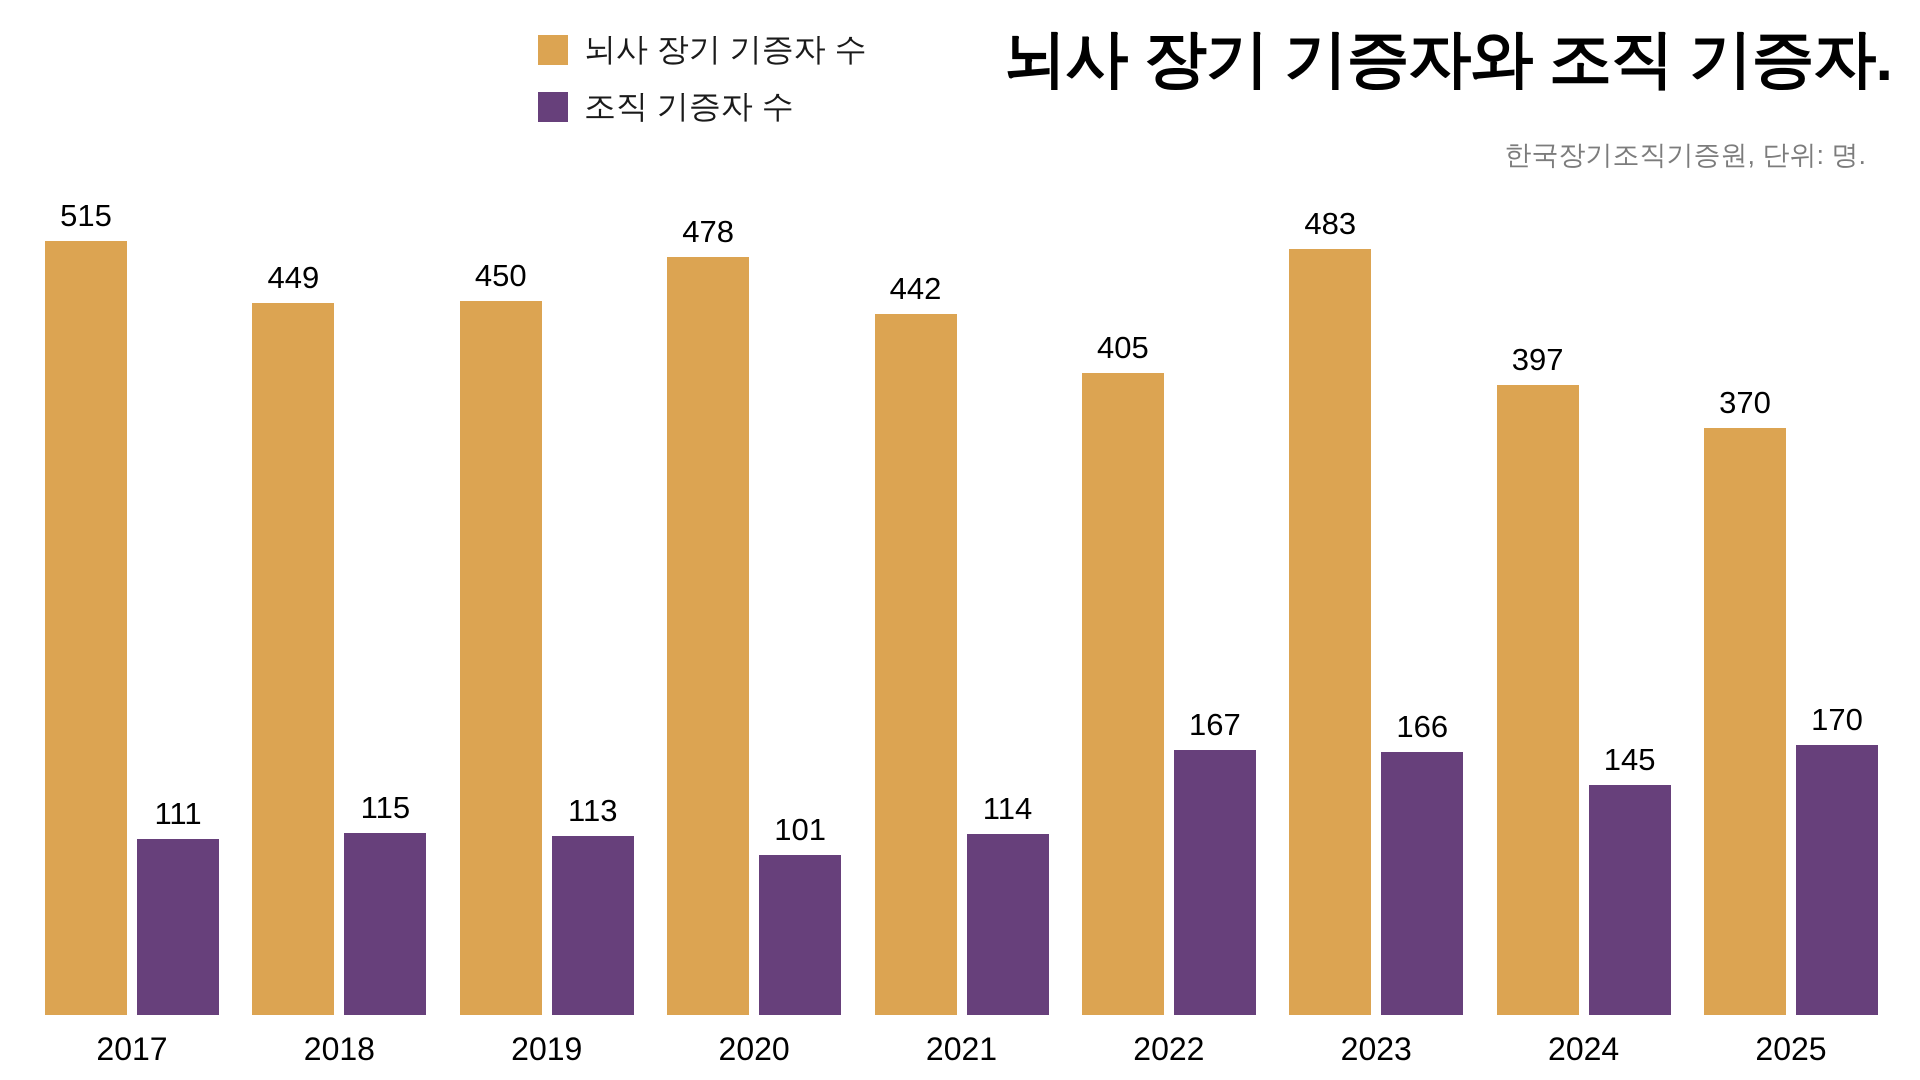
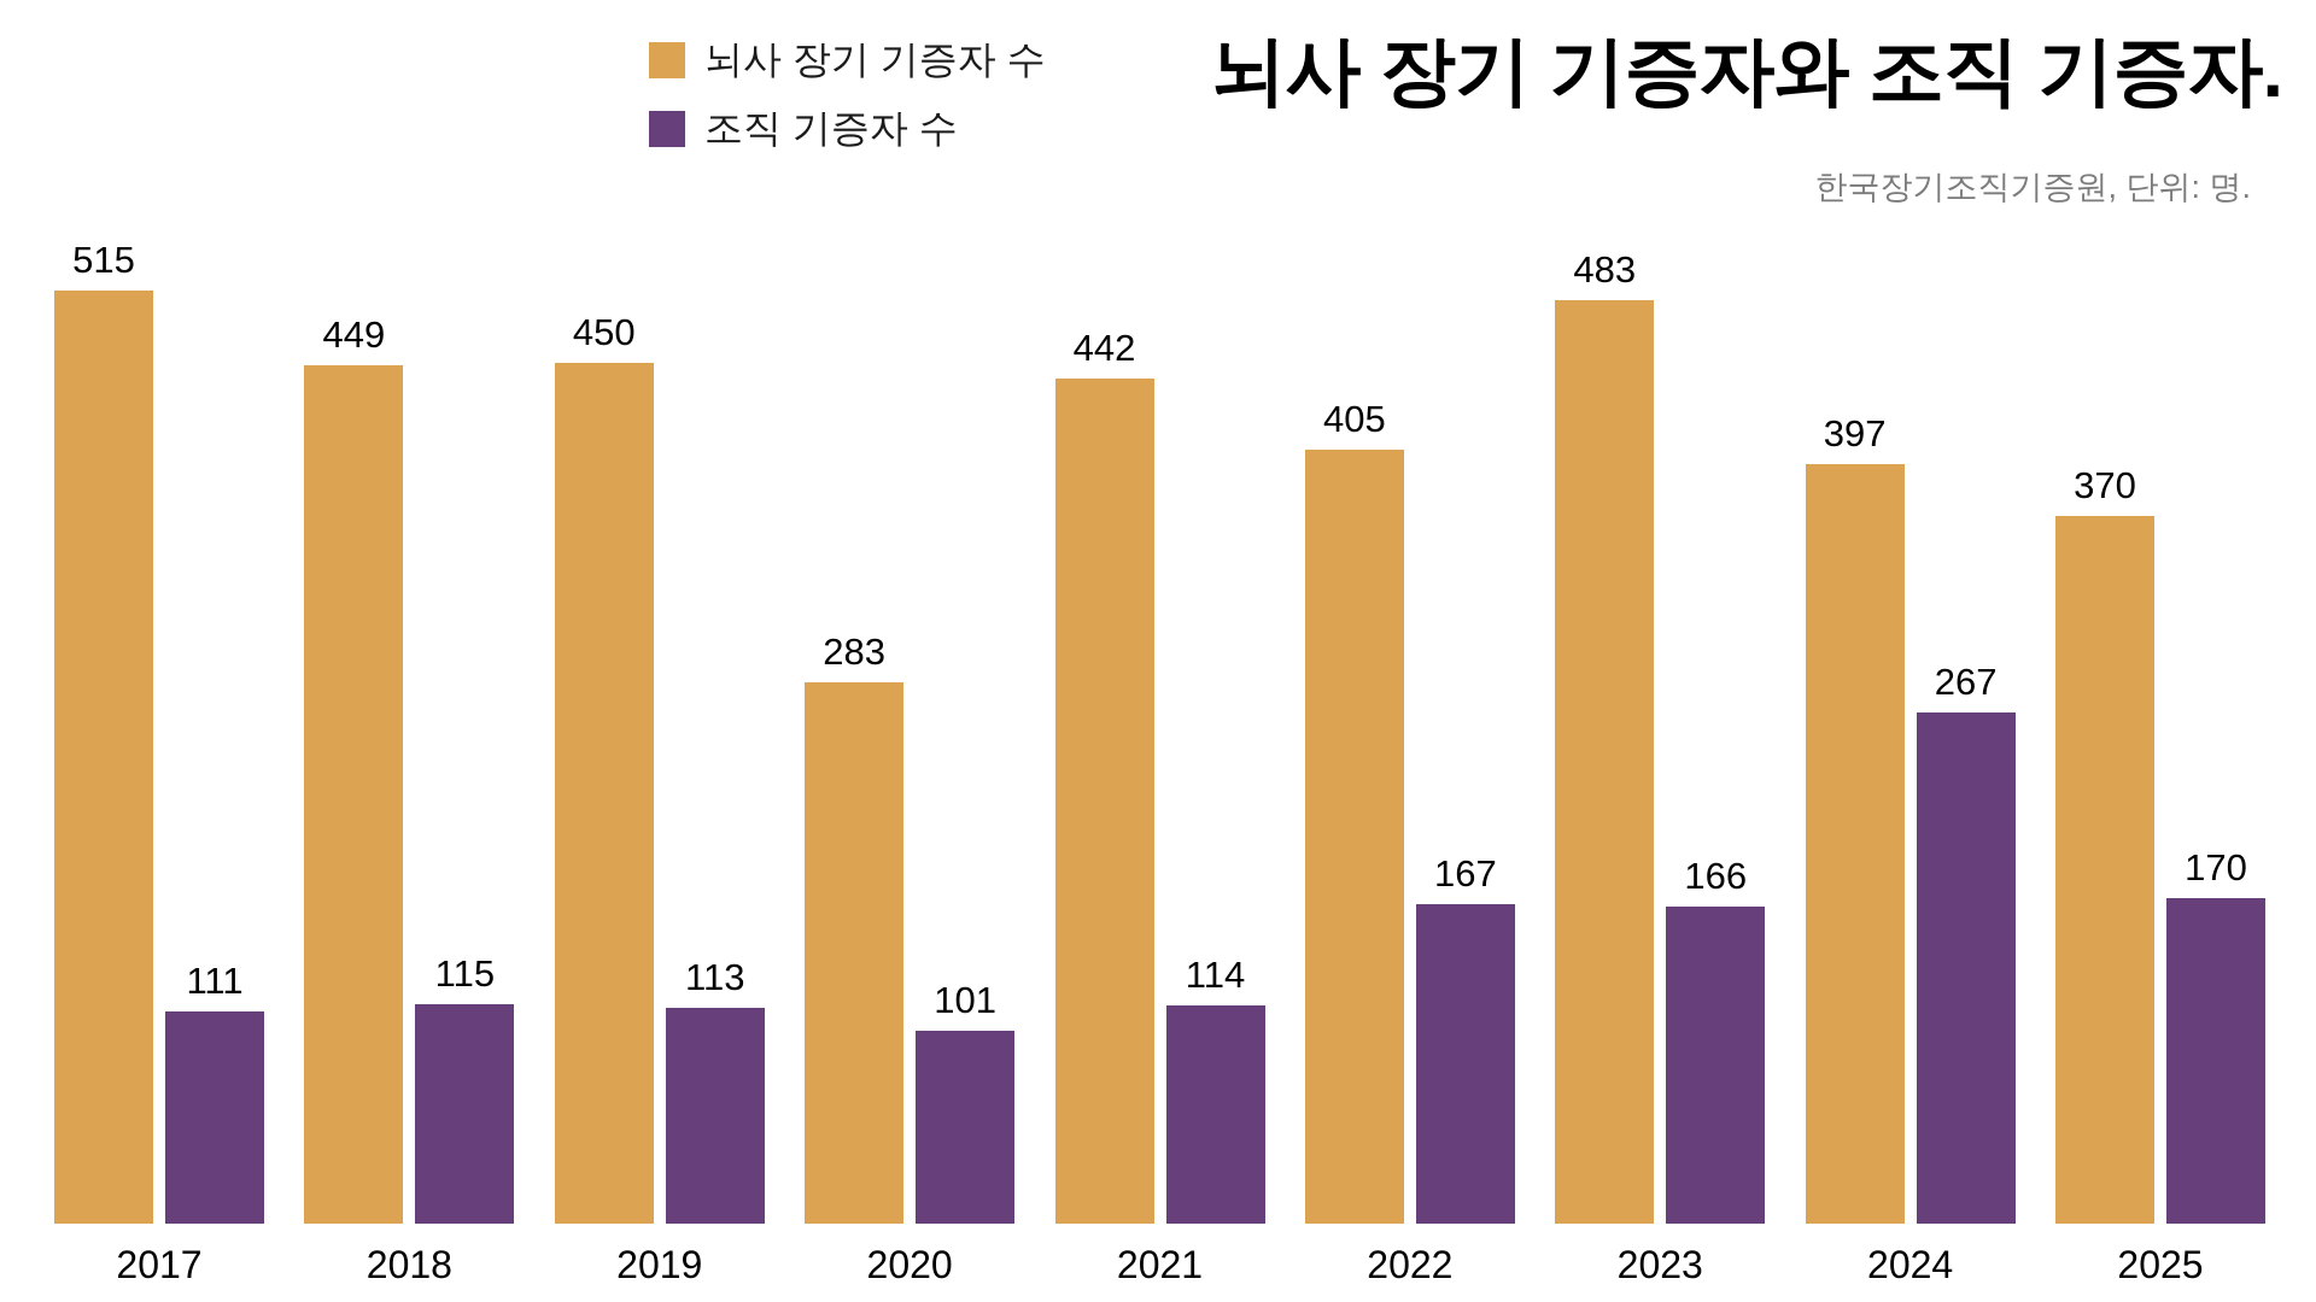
뇌사 장기 기증자 수/2020: 478 -> 283
조직 기증자 수/2024: 145 -> 267
